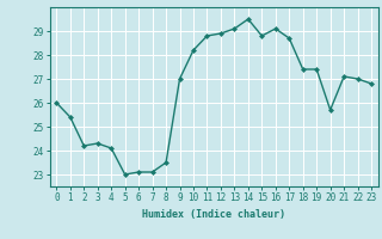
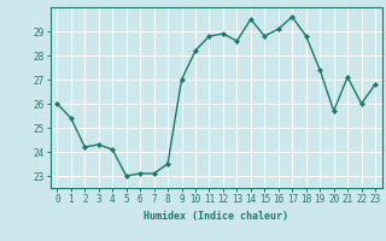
13: 29.1 -> 28.6
17: 28.7 -> 29.6
18: 27.4 -> 28.8
22: 27.0 -> 26.0
